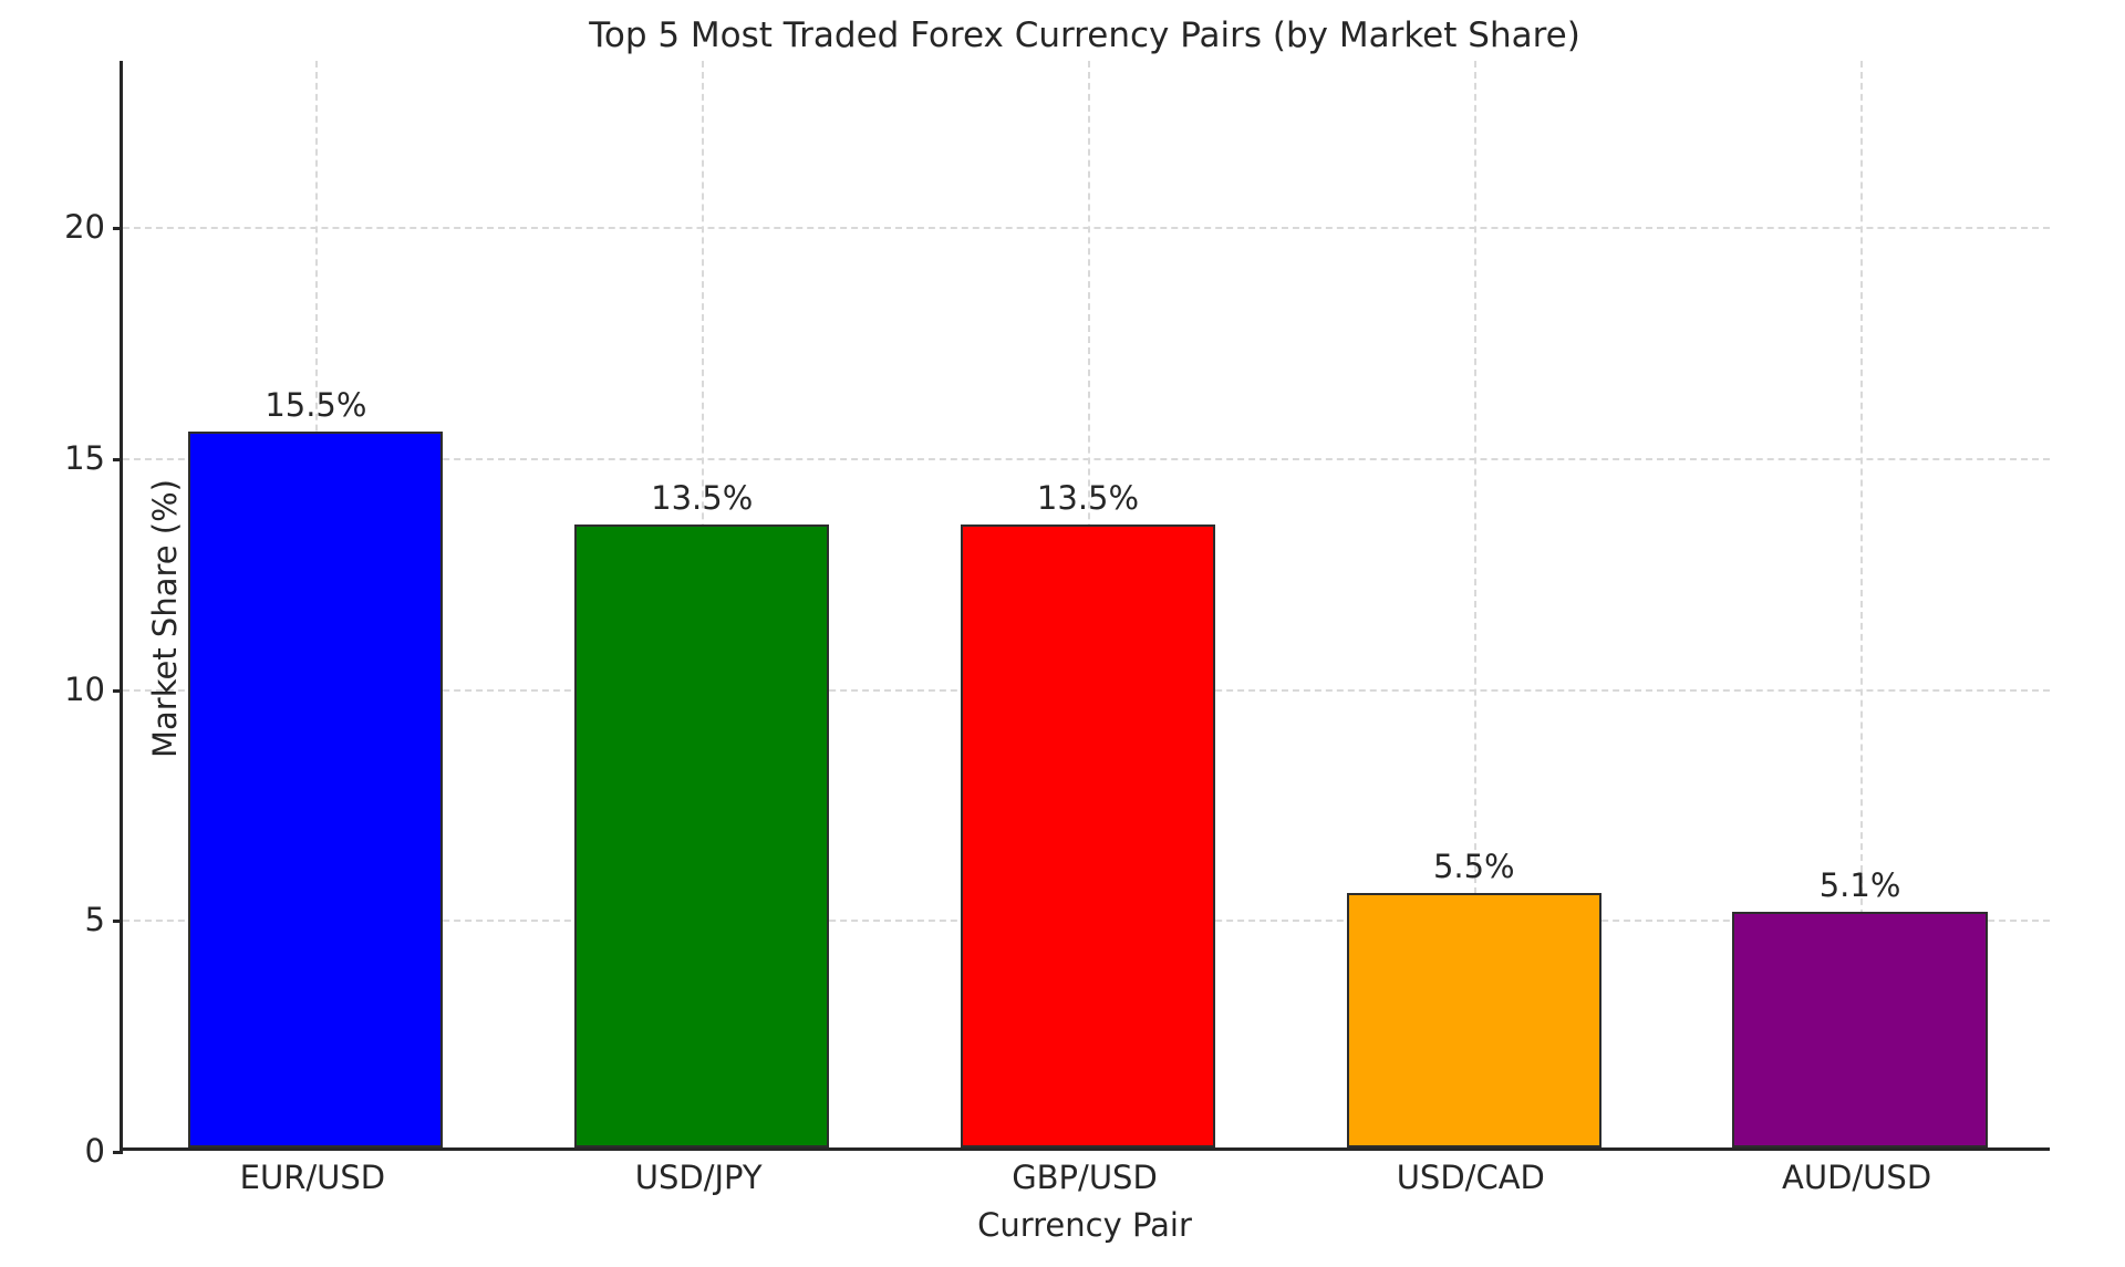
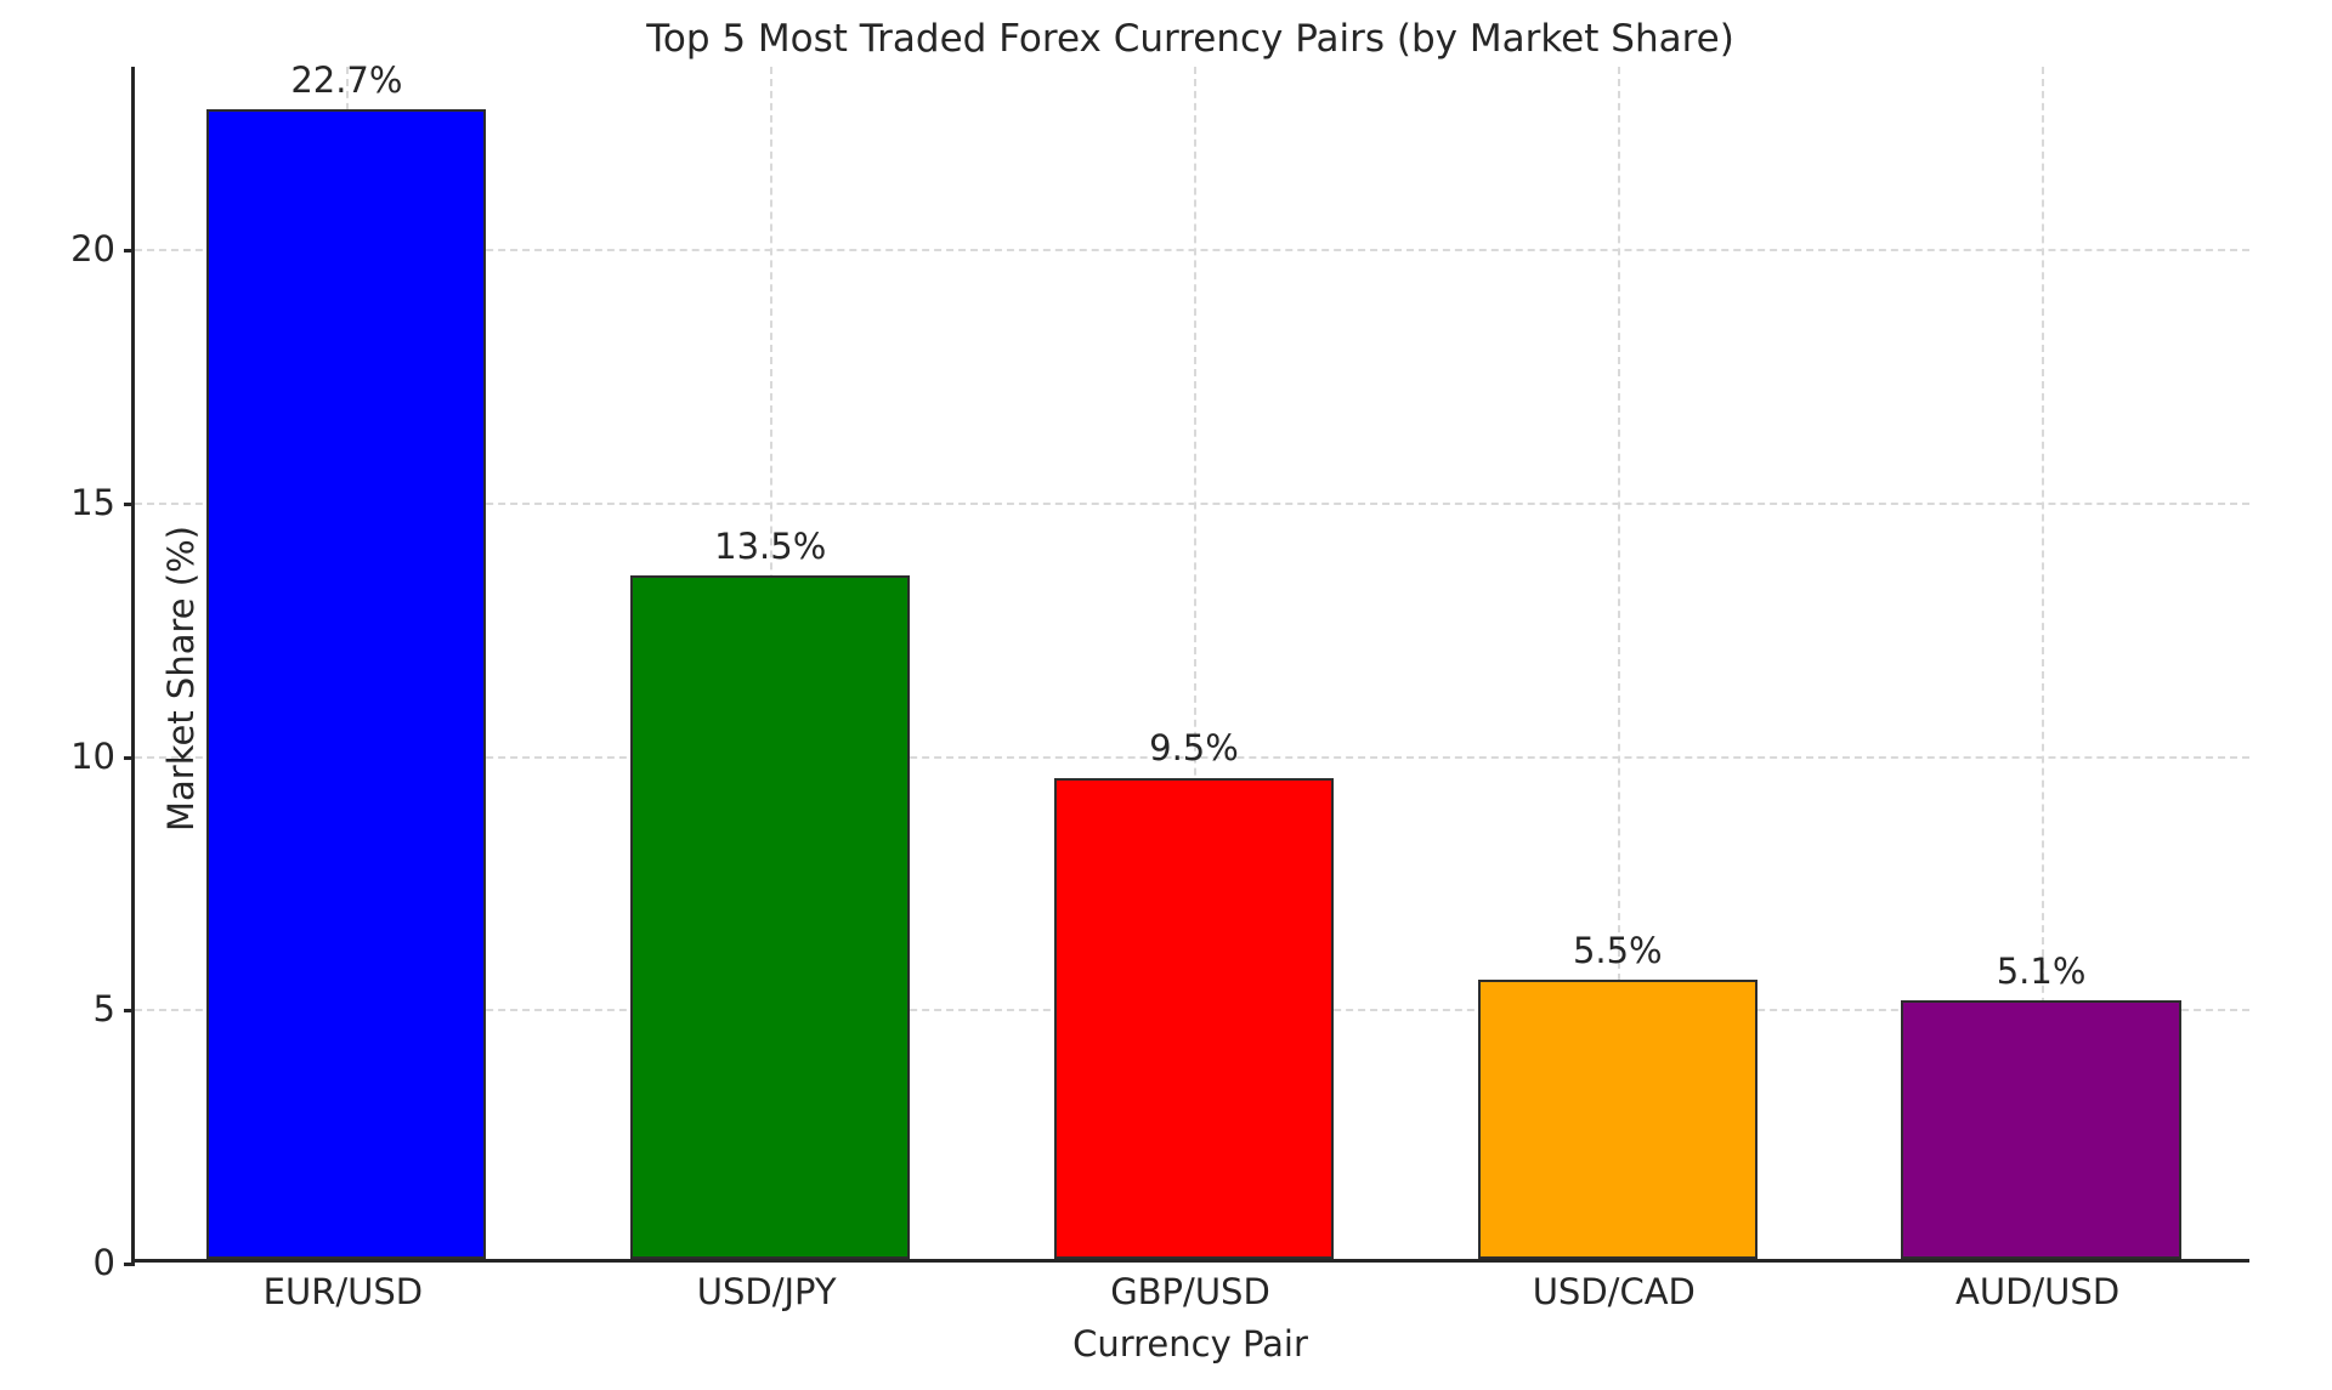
EUR/USD: 15.5% -> 22.7%
GBP/USD: 13.5% -> 9.5%
